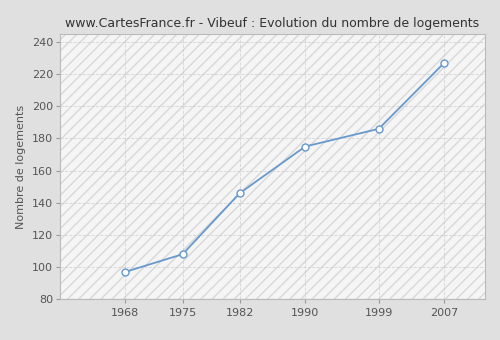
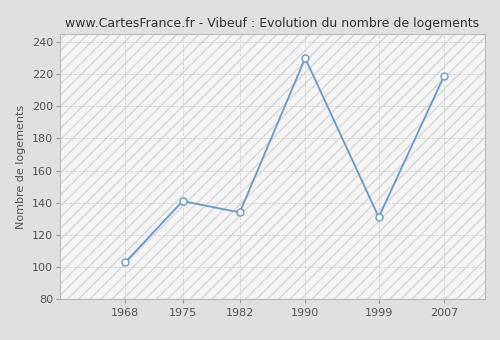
1968: 97 -> 103
1975: 108 -> 141
1982: 146 -> 134
1990: 175 -> 230
1999: 186 -> 131
2007: 227 -> 219
